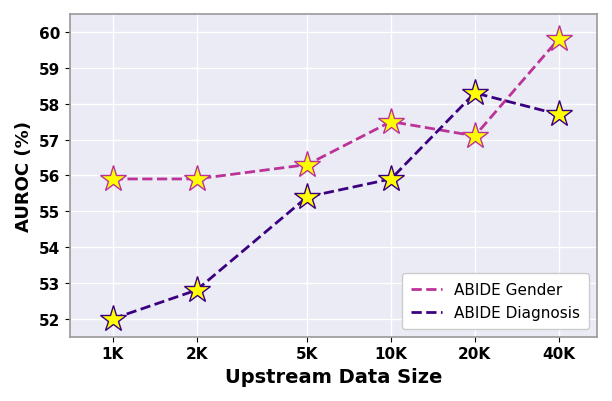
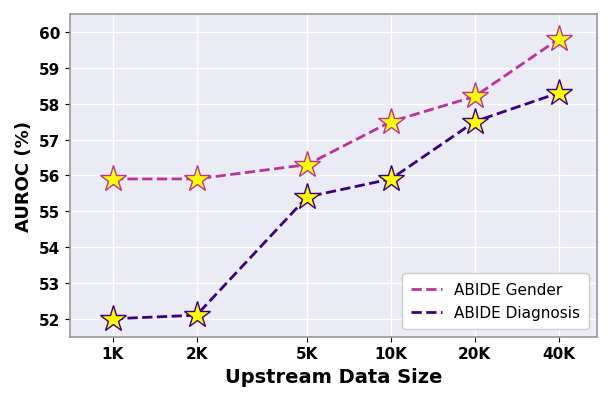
ABIDE Diagnosis/2K: 52.8 -> 52.1
ABIDE Gender/20K: 57.1 -> 58.2
ABIDE Diagnosis/20K: 58.3 -> 57.5
ABIDE Diagnosis/40K: 57.7 -> 58.3
